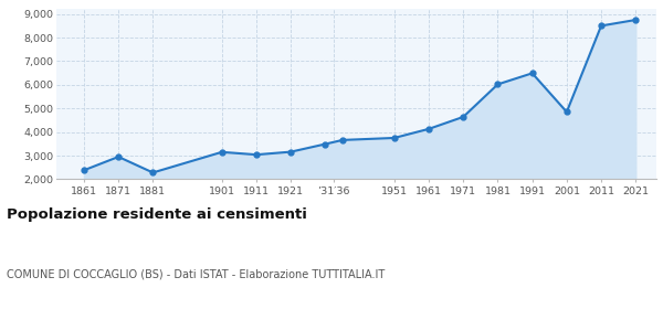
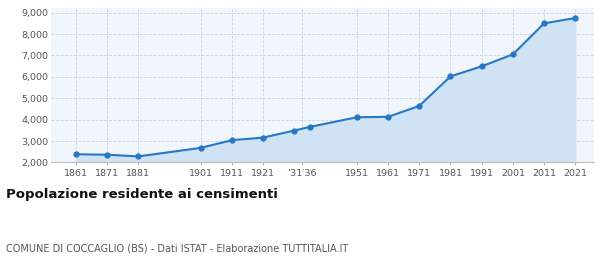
1871: 2,950 -> 2,360
1901: 3,150 -> 2,680
1951: 3,750 -> 4,110
2001: 4,850 -> 7,050
